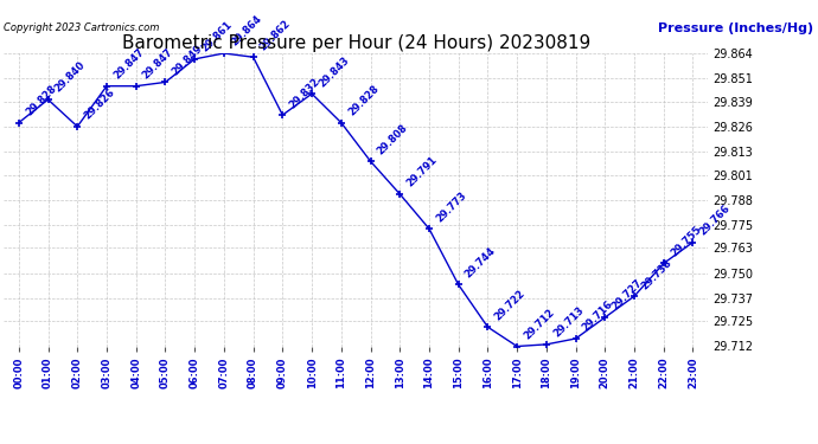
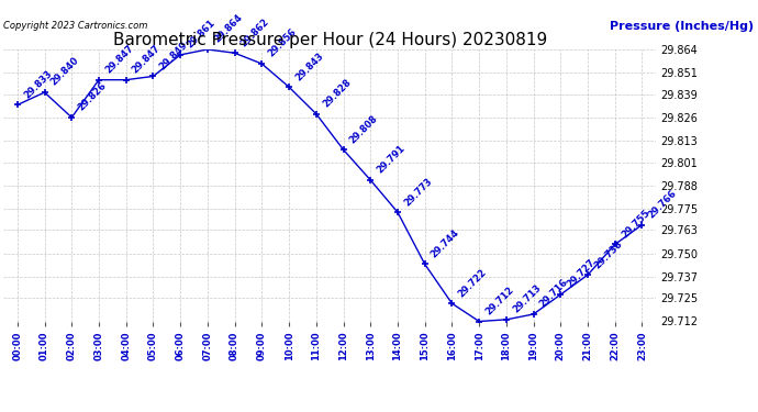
00:00: 29.828 -> 29.833
09:00: 29.832 -> 29.856
